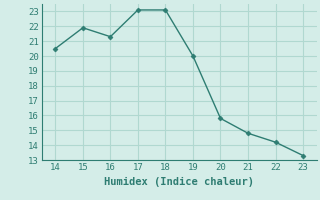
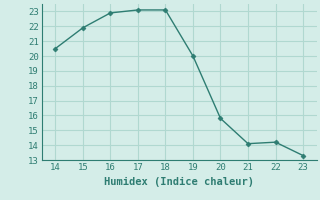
16: 21.3 -> 22.9
21: 14.8 -> 14.1
